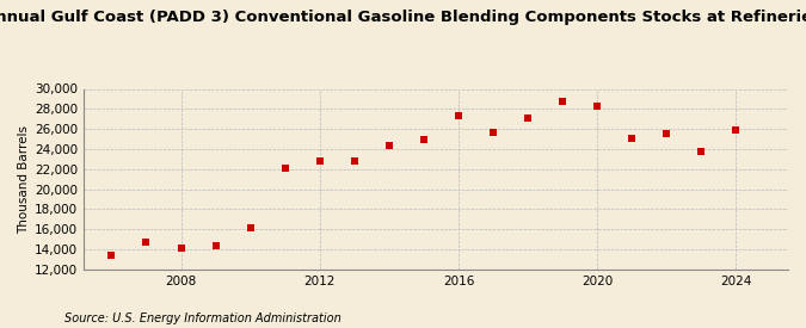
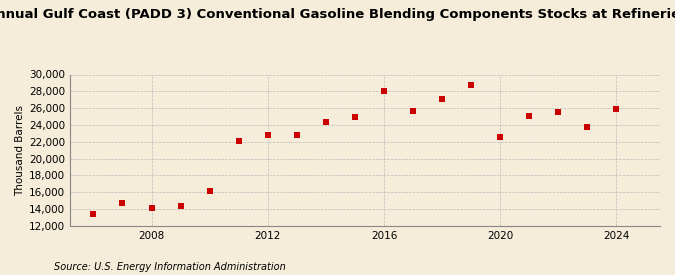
2016: 27,300 -> 28,000
2020: 28,300 -> 22,600
